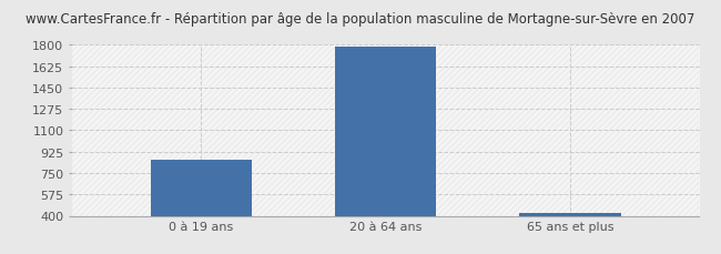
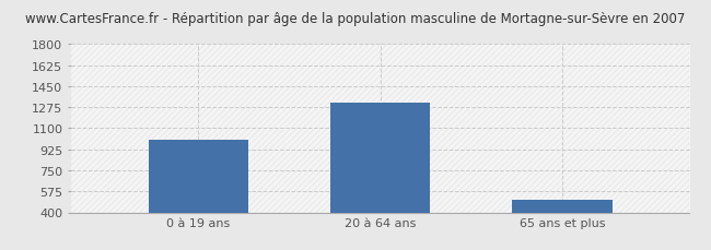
0 à 19 ans: 860 -> 1000
20 à 64 ans: 1780 -> 1310
65 ans et plus: 420 -> 500
